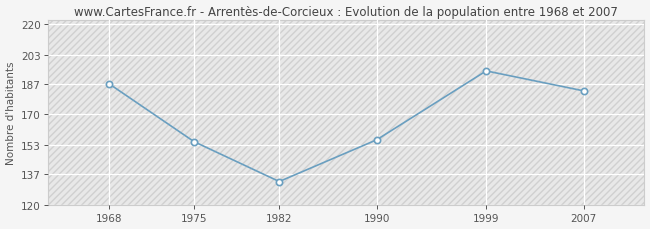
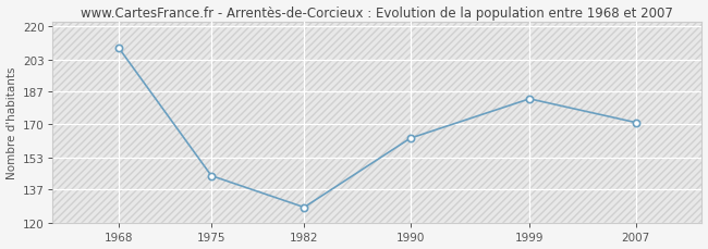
1968: 187 -> 209
1975: 155 -> 144
1982: 133 -> 128
1990: 156 -> 163
1999: 194 -> 183
2007: 183 -> 171
